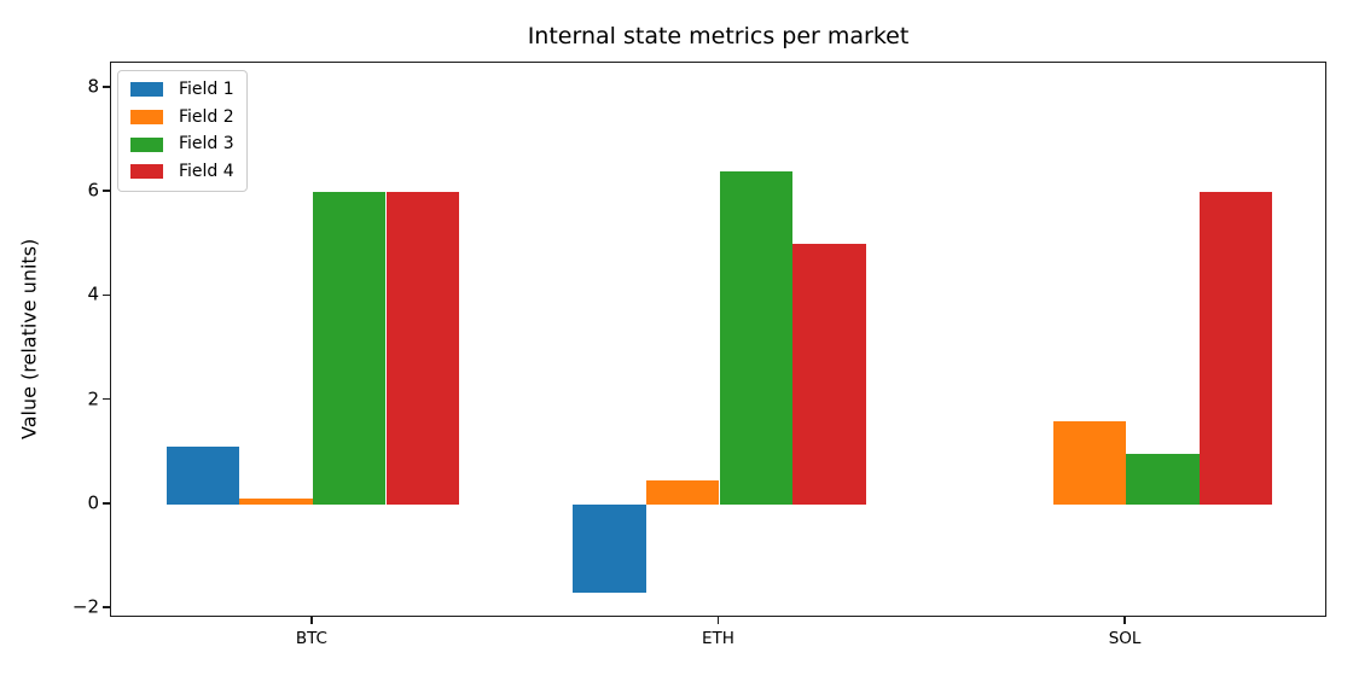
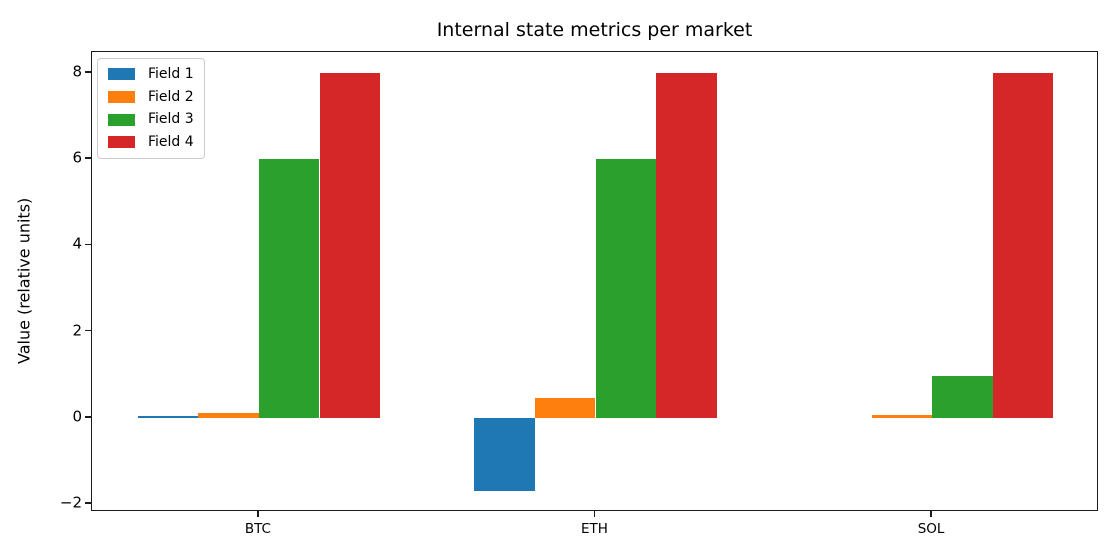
Field 1/BTC: 1.1 -> 0.1
Field 4/BTC: 6 -> 8
Field 3/ETH: 6.4 -> 6.0
Field 4/ETH: 5 -> 8
Field 2/SOL: 1.6 -> 0.1
Field 4/SOL: 6 -> 8
